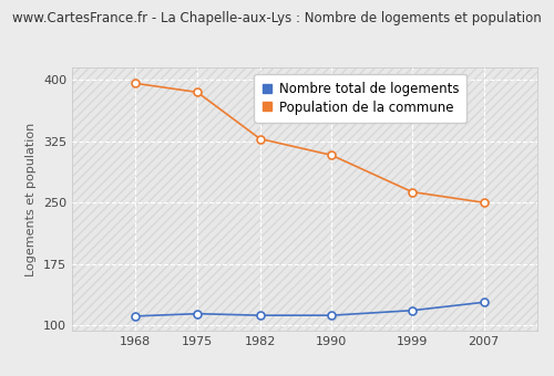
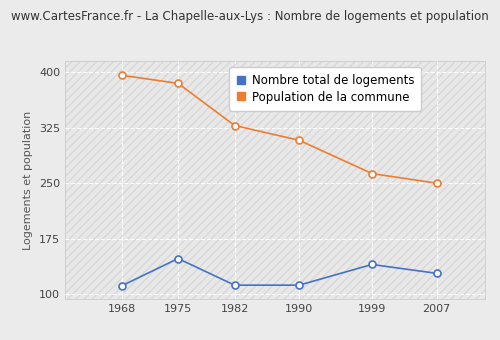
Nombre total de logements/1975: 114 -> 148
Nombre total de logements/1999: 118 -> 140
